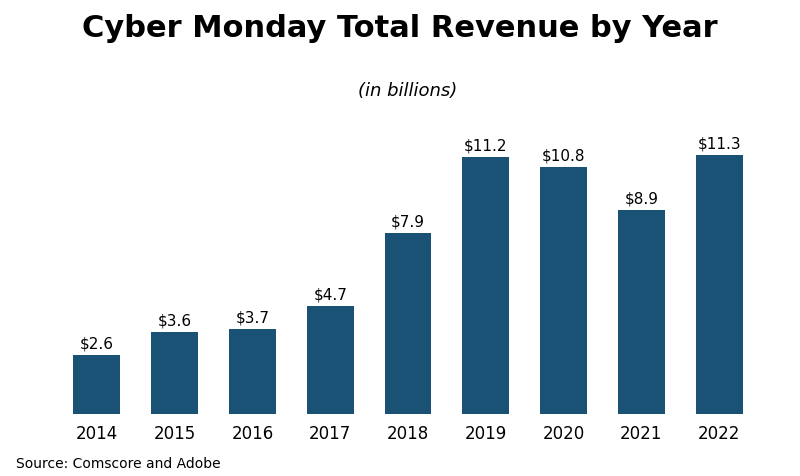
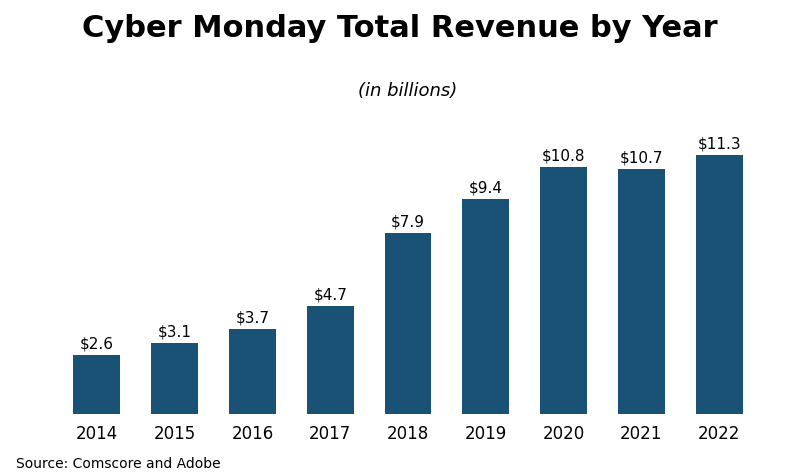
2015: $3.6 -> $3.1
2019: $11.2 -> $9.4
2021: $8.9 -> $10.7
